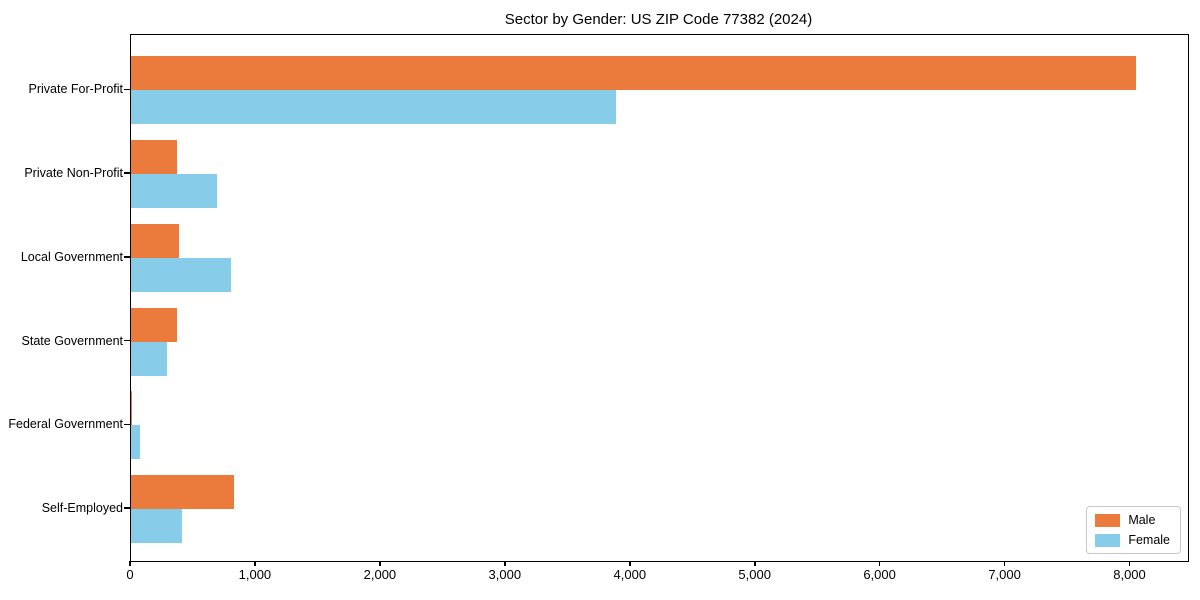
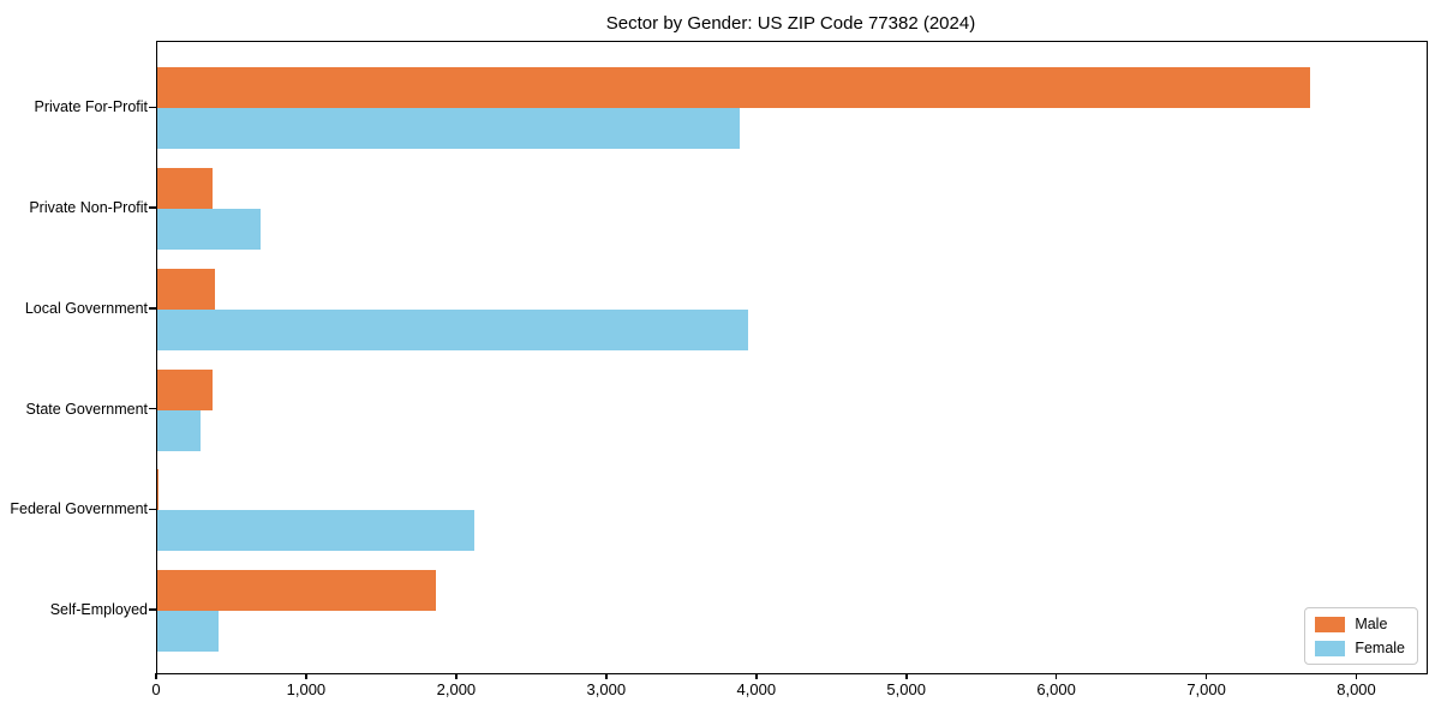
Male/Private For-Profit: 8040 -> 7680
Female/Local Government: 800 -> 3940
Female/Federal Government: 80 -> 2110
Male/Self-Employed: 820 -> 1860
